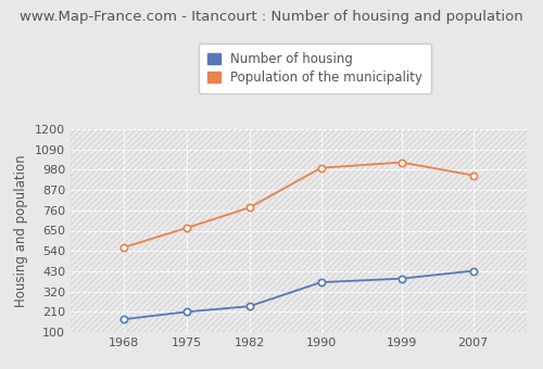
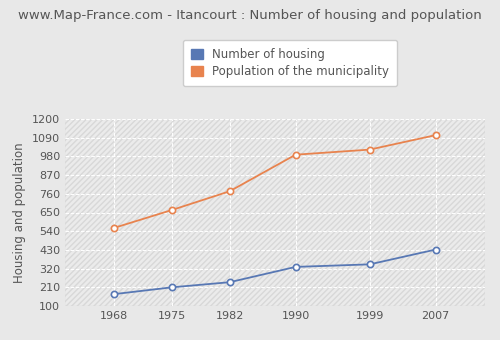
Number of housing/1990: 370 -> 330
Number of housing/1999: 390 -> 340
Population of the municipality/2007: 950 -> 1100
